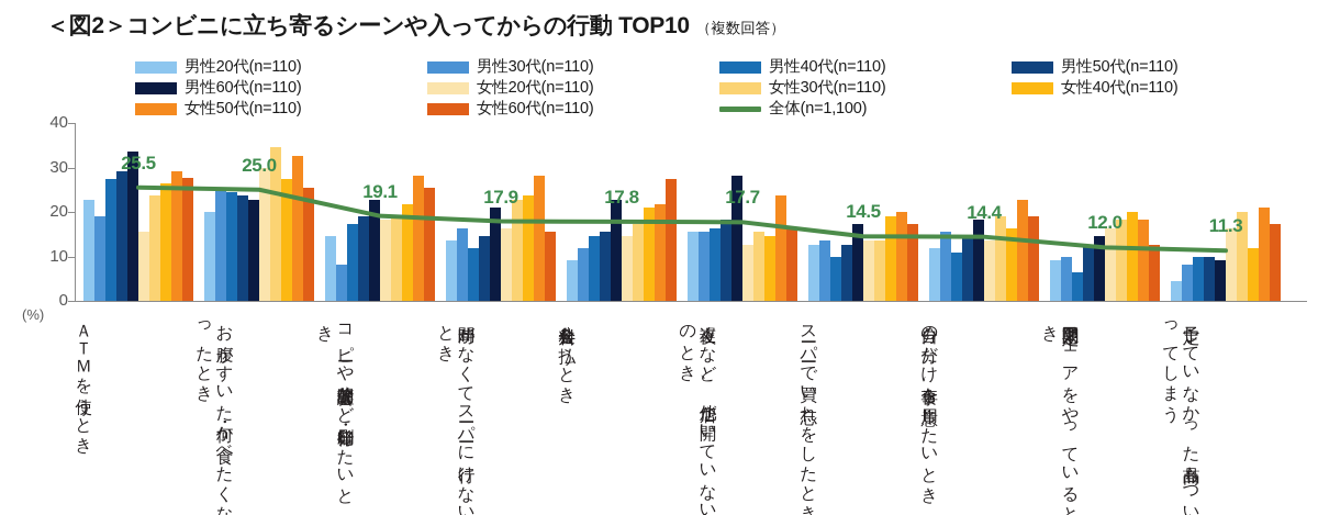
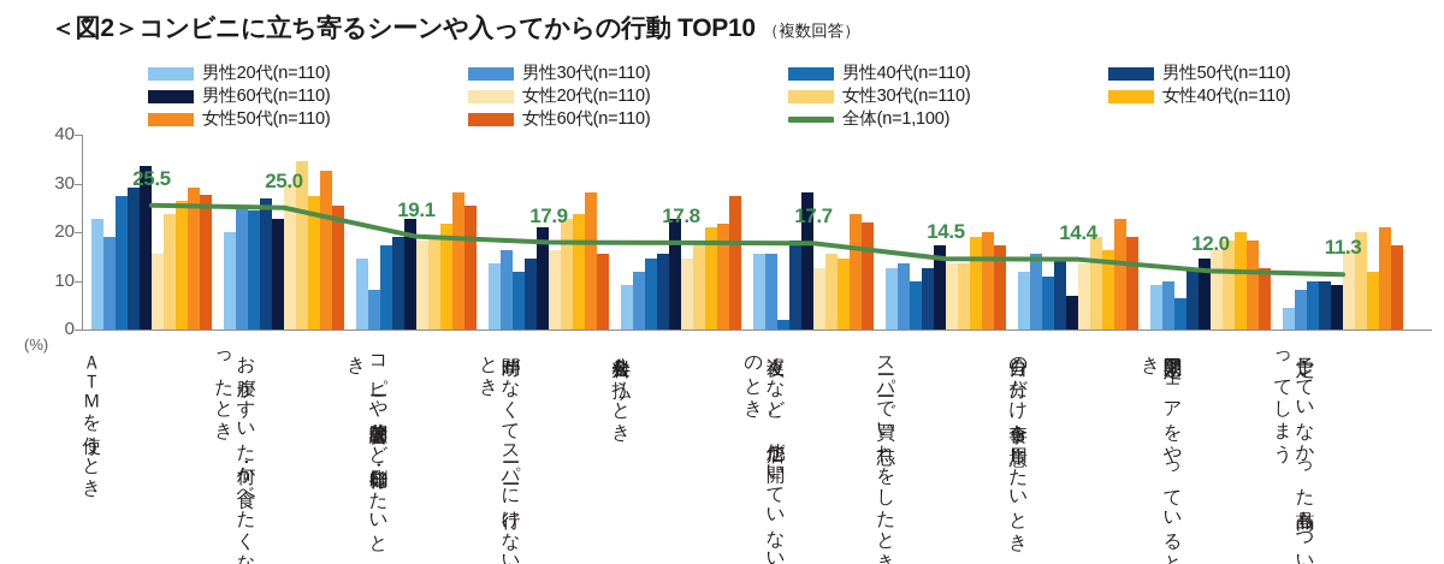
男性50代(n=110)/お腹がすいた・何か食べたくなったとき: 24 -> 27
男性40代(n=110)/夜遅くなど、他店が開いていない時間帯のとき: 16 -> 2
女性60代(n=110)/夜遅くなど、他店が開いていない時間帯のとき: 16 -> 22
男性60代(n=110)/自分の分だけ食事を用意したいとき: 18 -> 7
